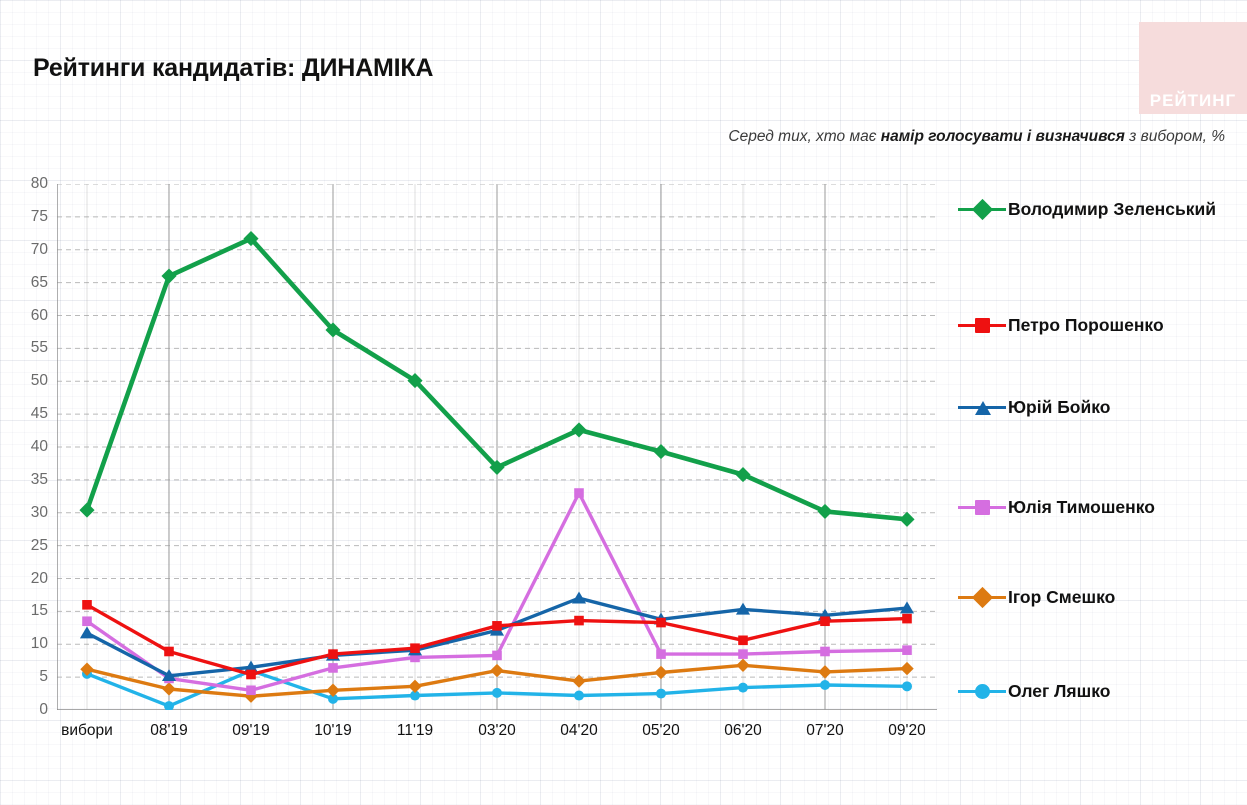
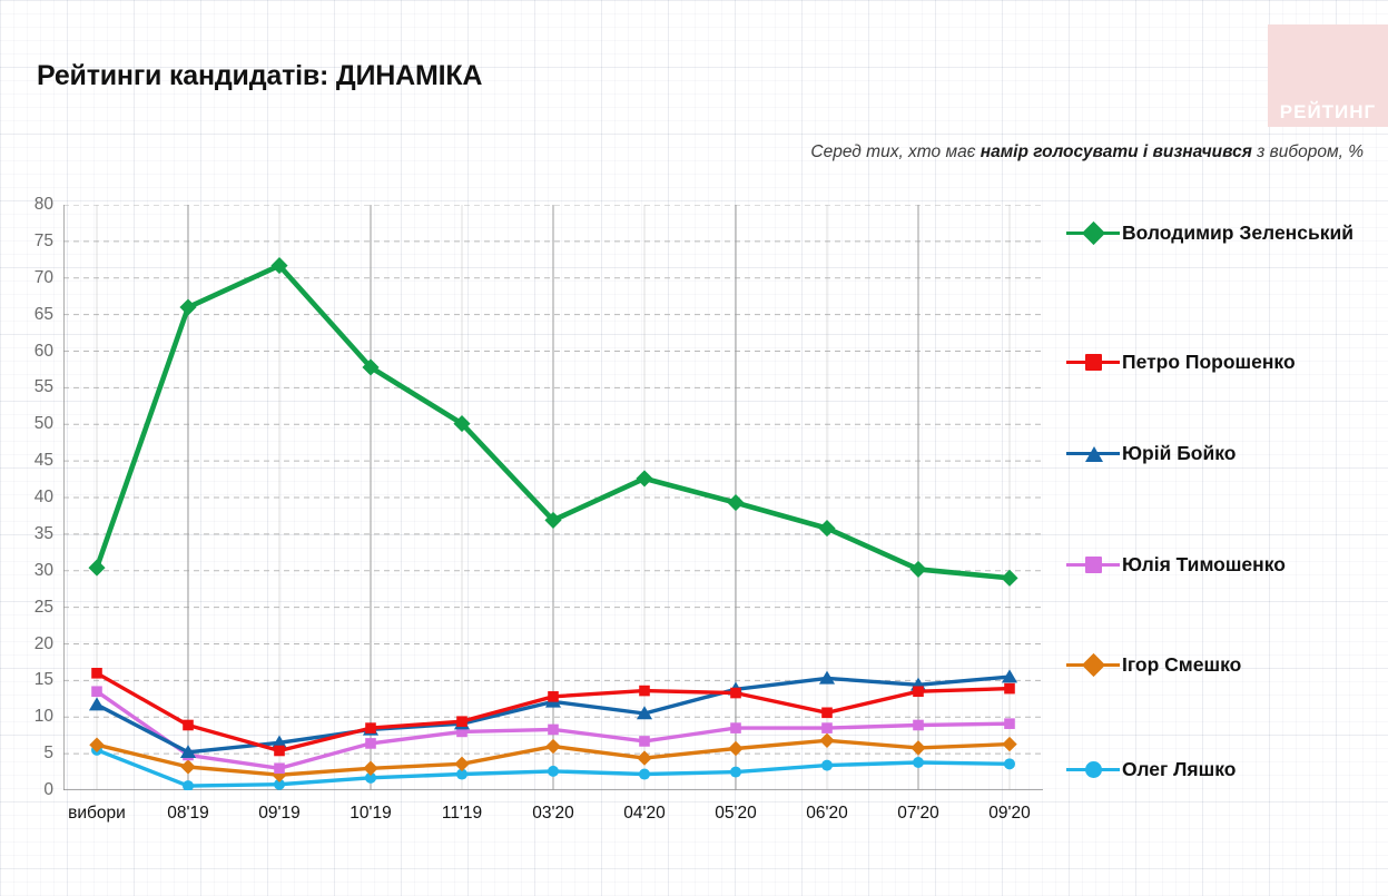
Олег Ляшко/09'19: 6 -> 1
Юрій Бойко/04'20: 17 -> 10
Юлія Тимошенко/04'20: 33 -> 7
